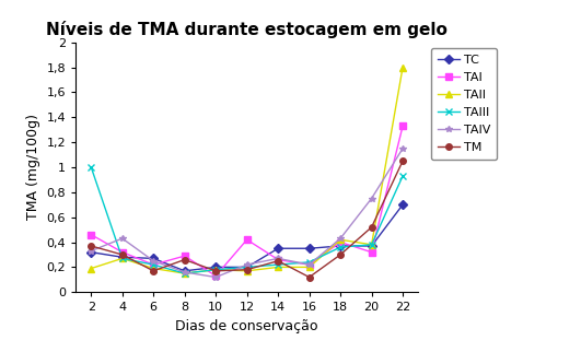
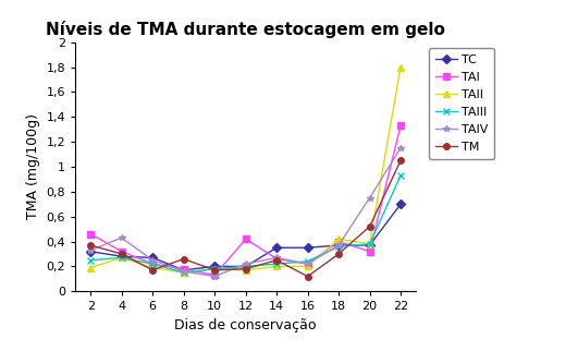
TAIII/2: 1,00 -> 0,25
TAI/8: 0,29 -> 0,18
TAIV/18: 0,43 -> 0,37
